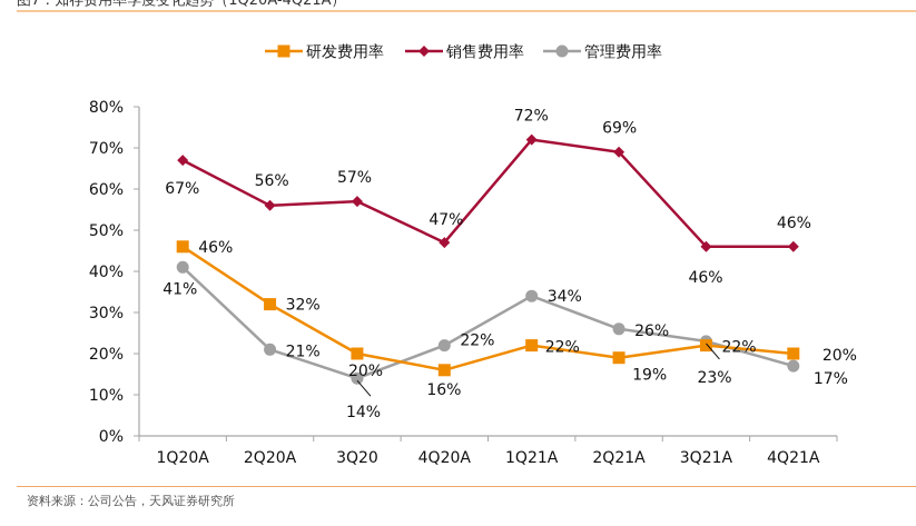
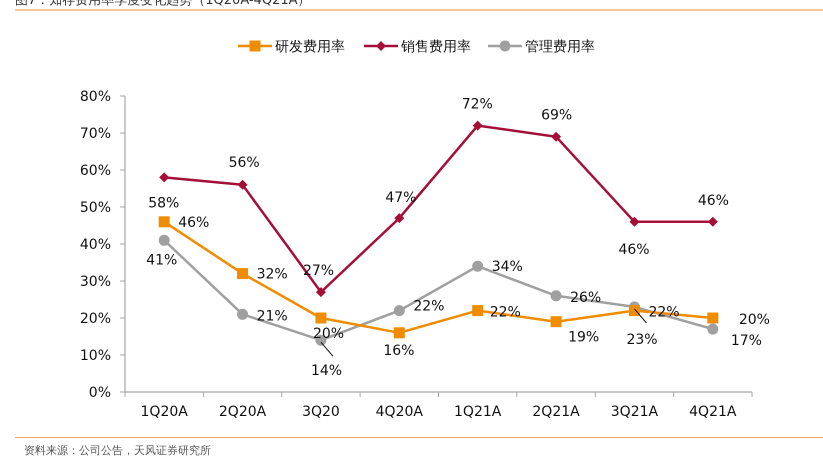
销售费用率/1Q20A: 67% -> 58%
销售费用率/3Q20: 57% -> 27%
